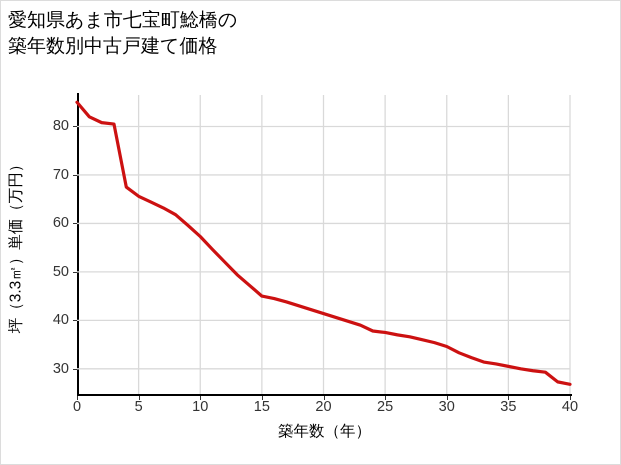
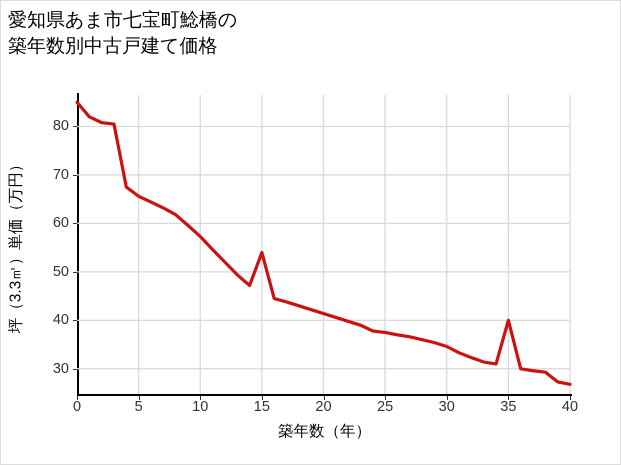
15: 45 -> 54
35: 30 -> 40
